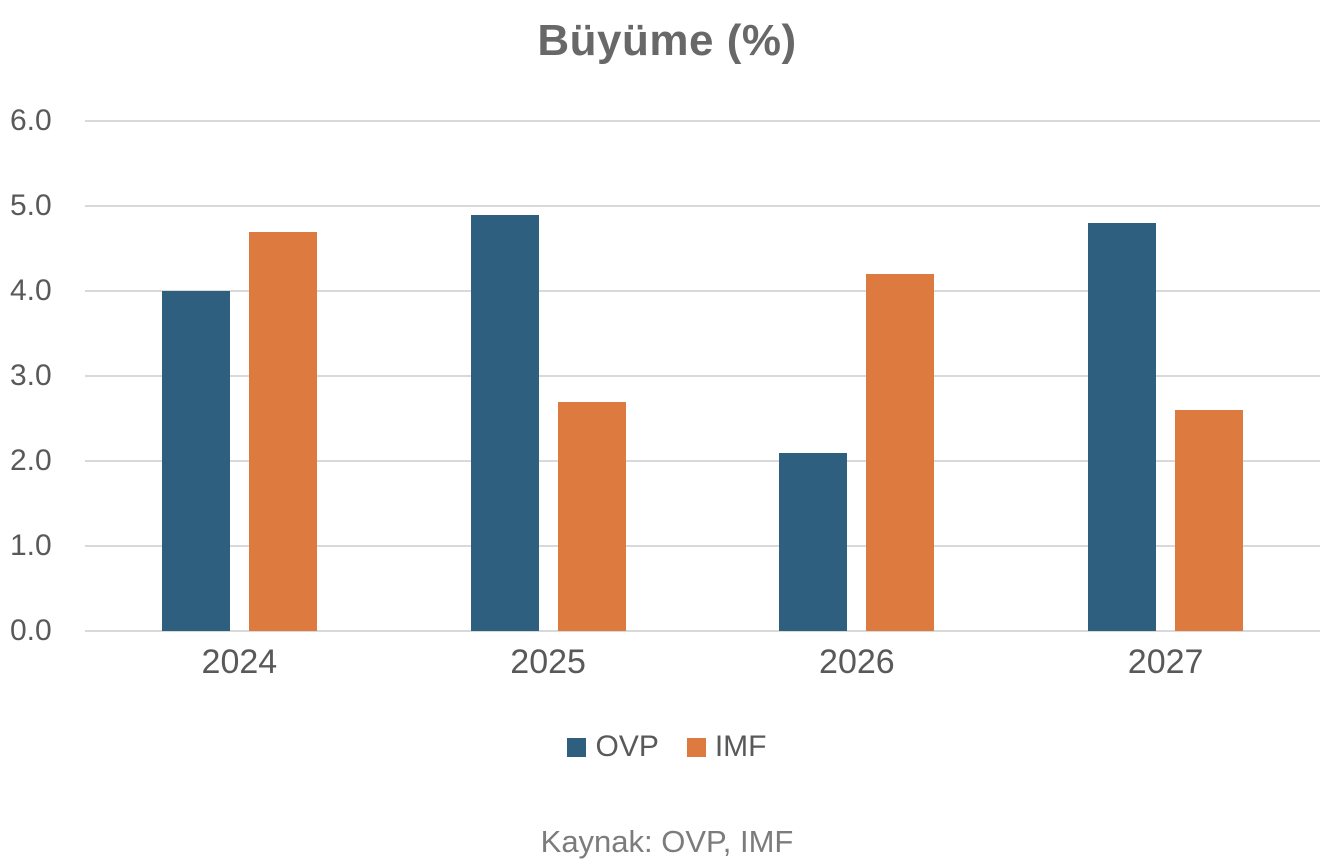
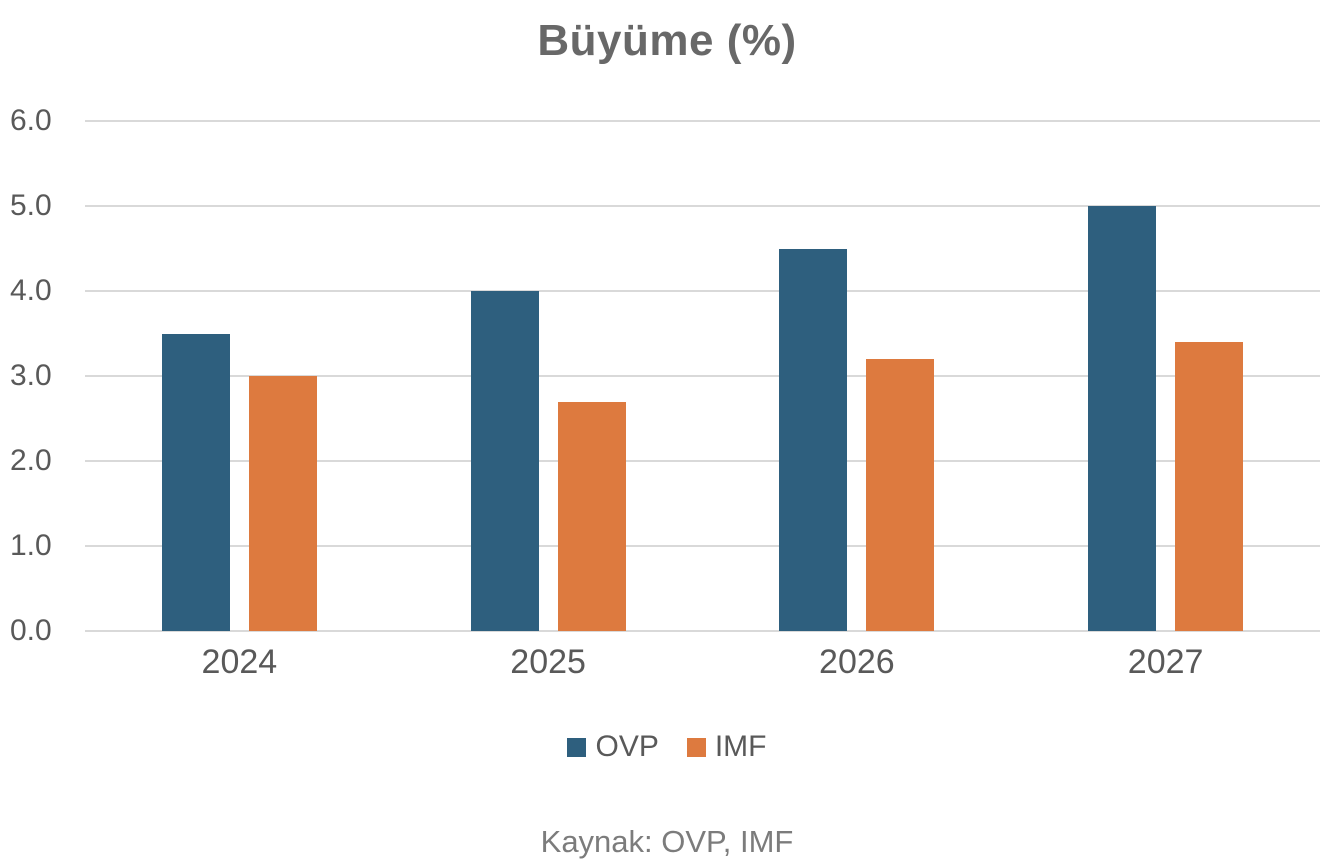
OVP/2024: 4.0 -> 3.5
IMF/2024: 4.7 -> 3.0
OVP/2025: 4.9 -> 4.0
OVP/2026: 2.1 -> 4.5
IMF/2026: 4.2 -> 3.2
OVP/2027: 4.8 -> 5.0
IMF/2027: 2.6 -> 3.4
